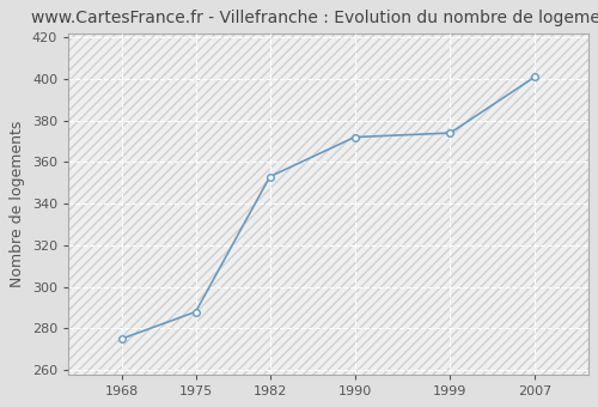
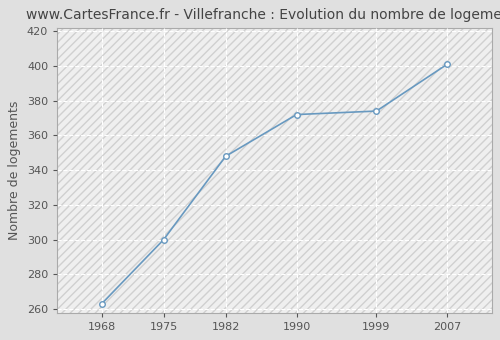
1968: 275 -> 263
1975: 288 -> 300
1982: 353 -> 348
